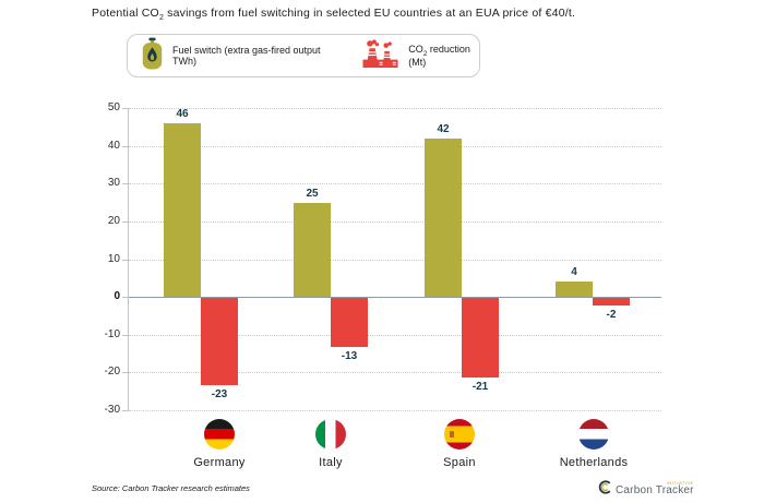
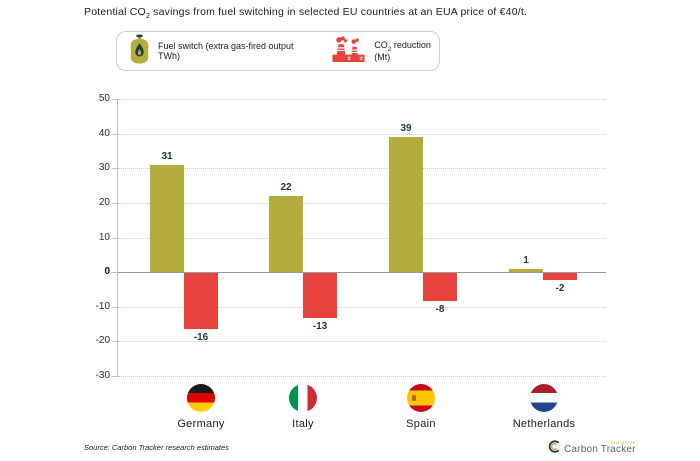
Fuel switch (extra gas-fired output TWh)/Germany: 46 -> 31
CO2 reduction (Mt)/Germany: -23 -> -16
Fuel switch (extra gas-fired output TWh)/Italy: 25 -> 22
Fuel switch (extra gas-fired output TWh)/Spain: 42 -> 39
CO2 reduction (Mt)/Spain: -21 -> -8
Fuel switch (extra gas-fired output TWh)/Netherlands: 4 -> 1
